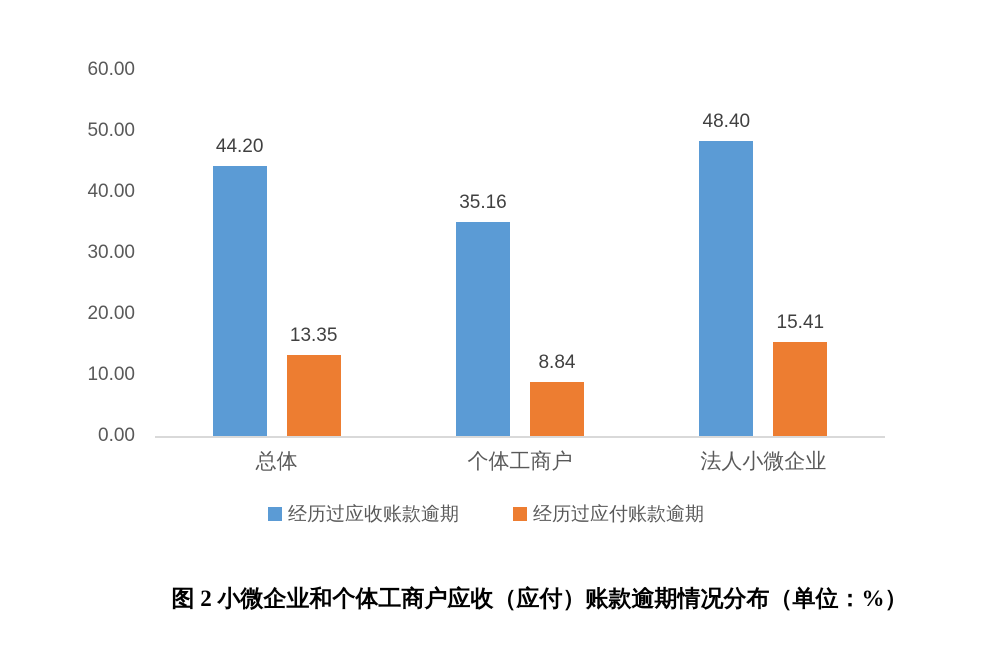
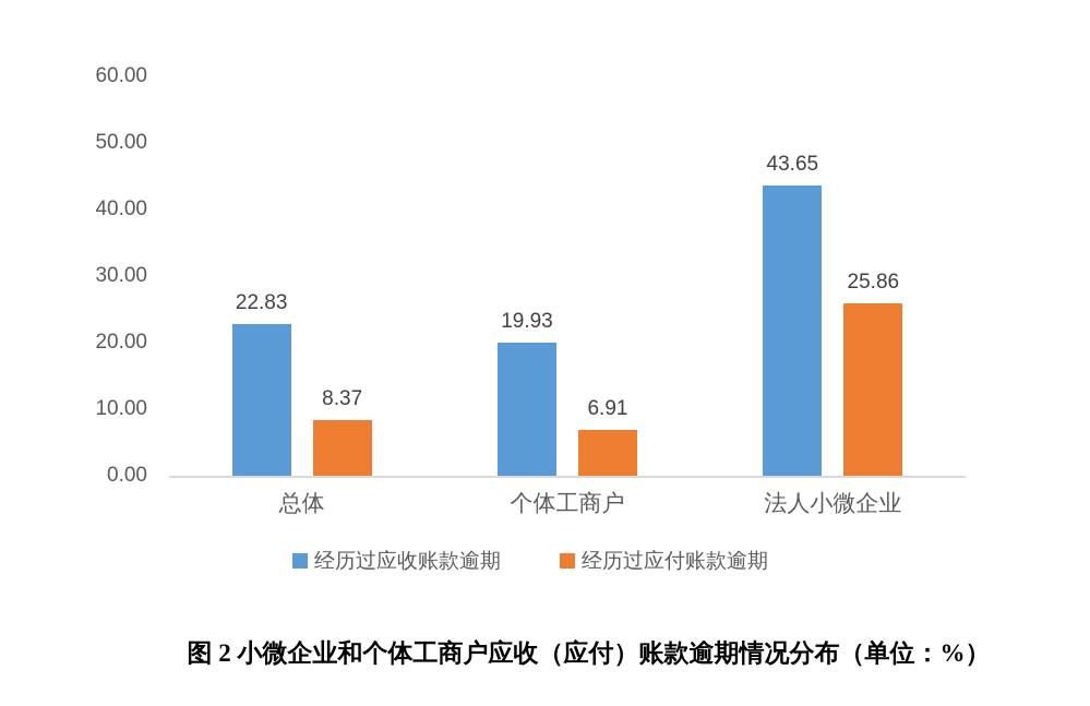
经历过应收账款逾期/总体: 44.20 -> 22.83
经历过应付账款逾期/总体: 13.35 -> 8.37
经历过应收账款逾期/个体工商户: 35.16 -> 19.93
经历过应付账款逾期/个体工商户: 8.84 -> 6.91
经历过应收账款逾期/法人小微企业: 48.40 -> 43.65
经历过应付账款逾期/法人小微企业: 15.41 -> 25.86
